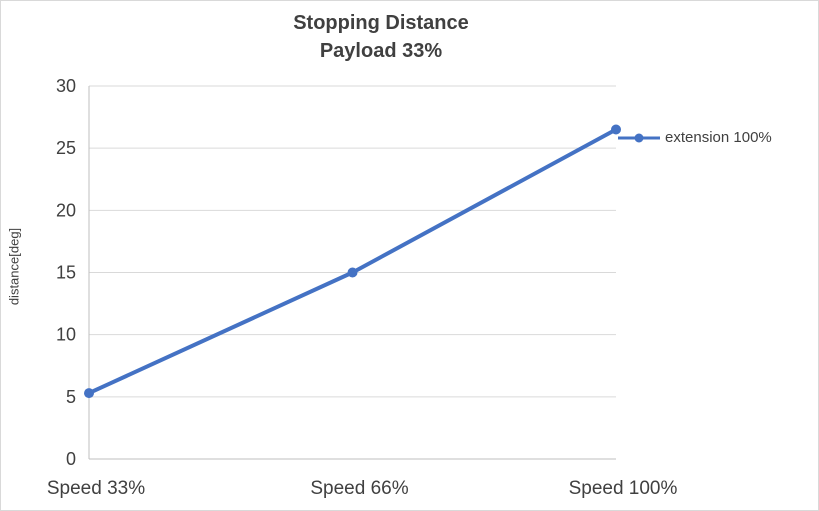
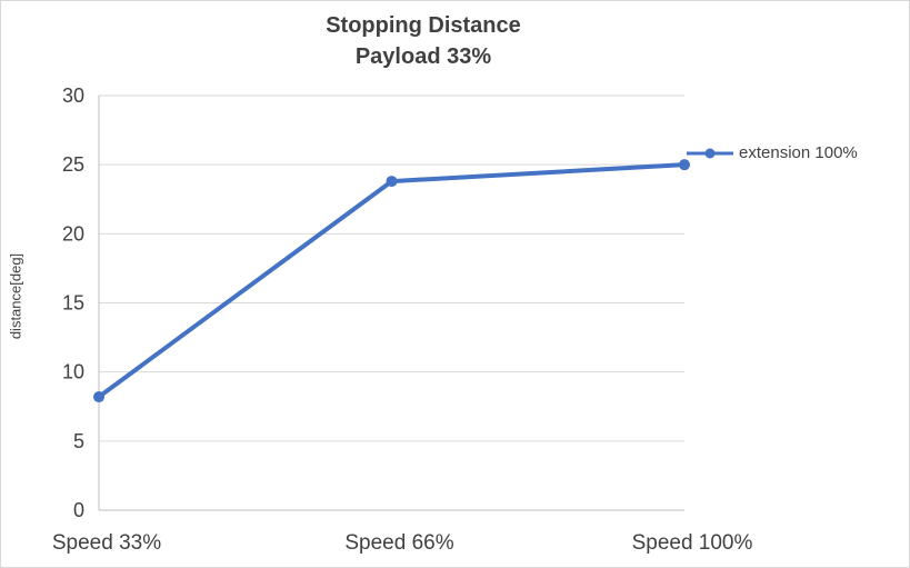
Speed 33%: 5.3 -> 8.2
Speed 66%: 15.0 -> 23.8
Speed 100%: 26.5 -> 25.0
